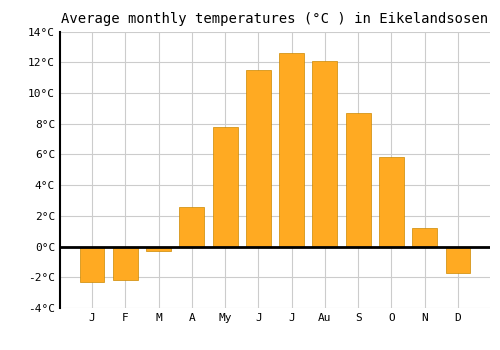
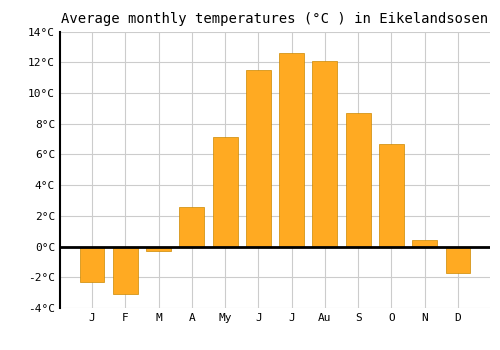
F: -2.2°C -> -3.1°C
My: 7.8°C -> 7.1°C
O: 5.8°C -> 6.7°C
N: 1.2°C -> 0.4°C
